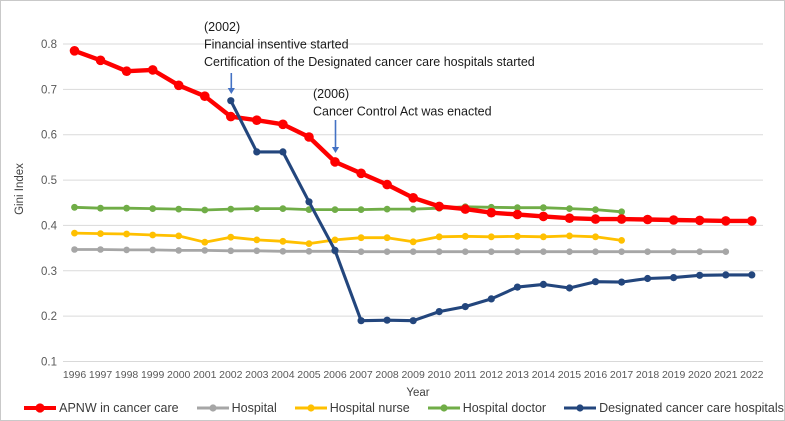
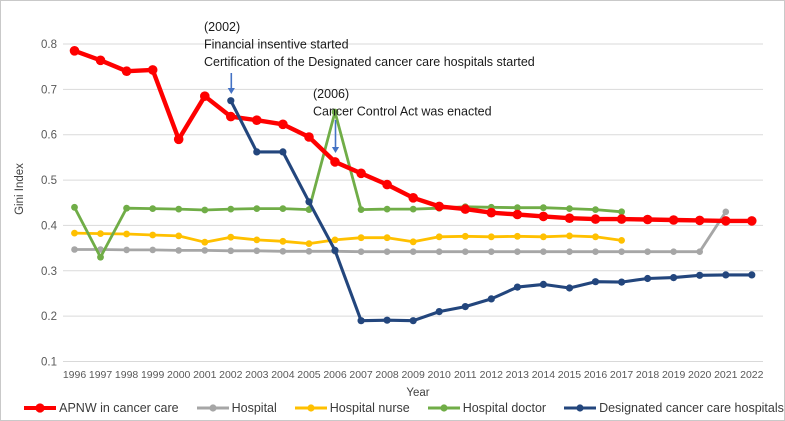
Hospital doctor/1997: 0.44 -> 0.33
APNW in cancer care/2000: 0.71 -> 0.59
Hospital doctor/2006: 0.43 -> 0.65
Hospital/2021: 0.34 -> 0.43
